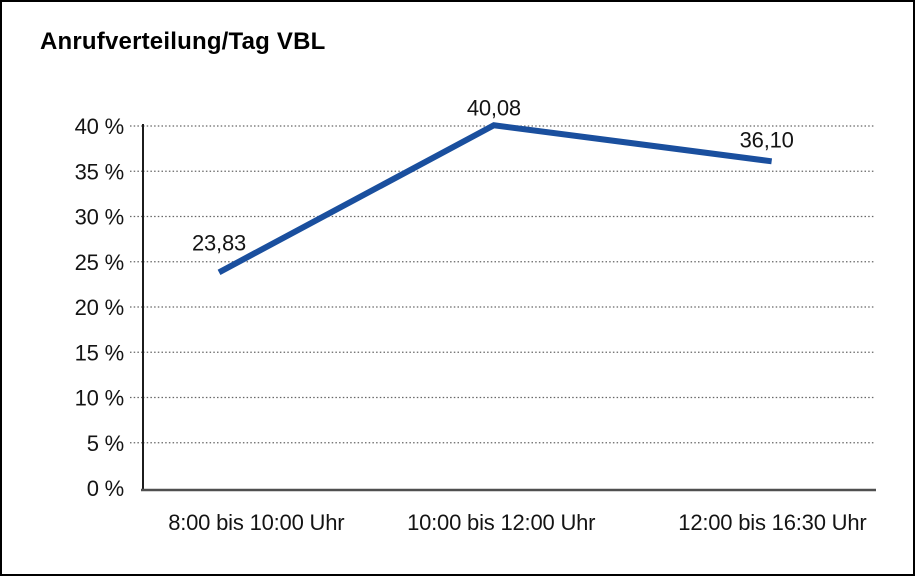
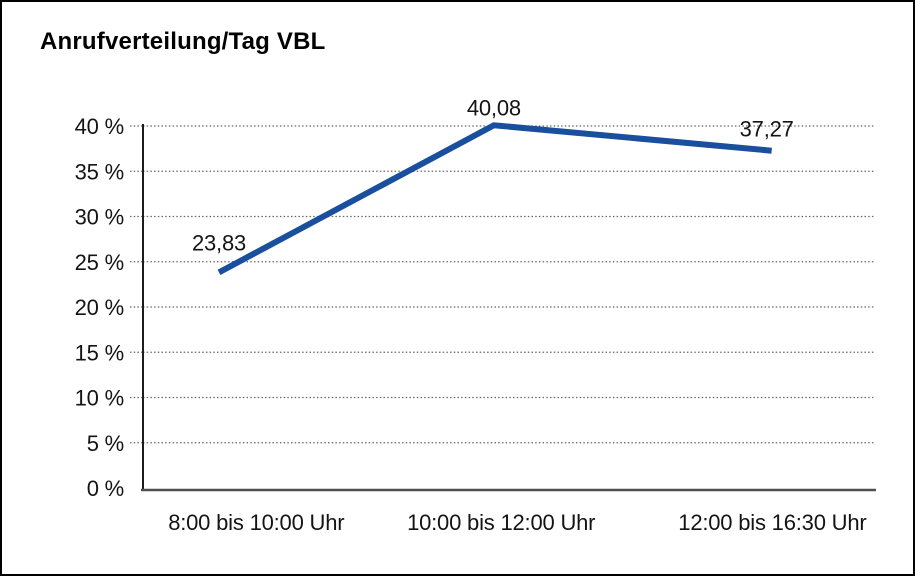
12:00 bis 16:30 Uhr: 36,10 -> 37,27
